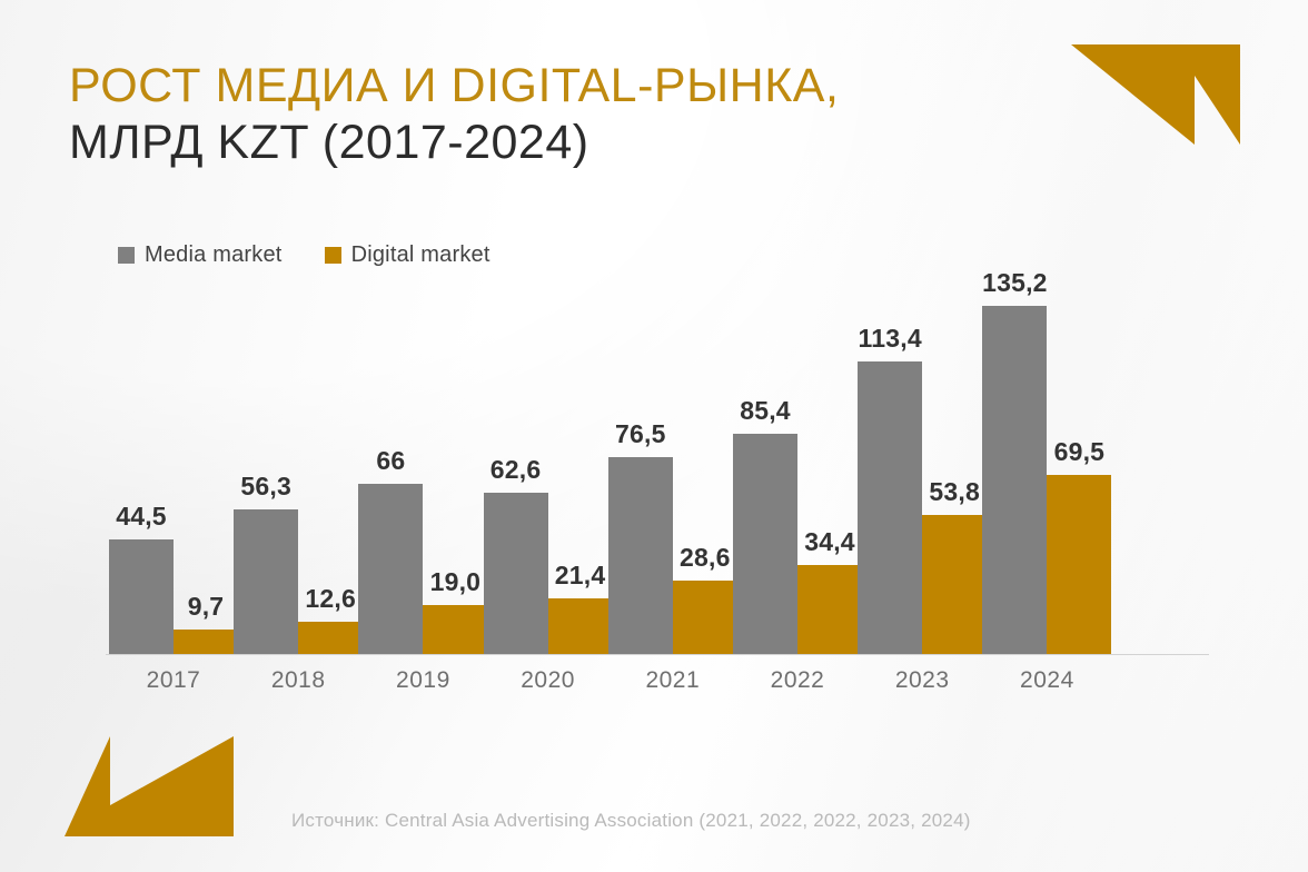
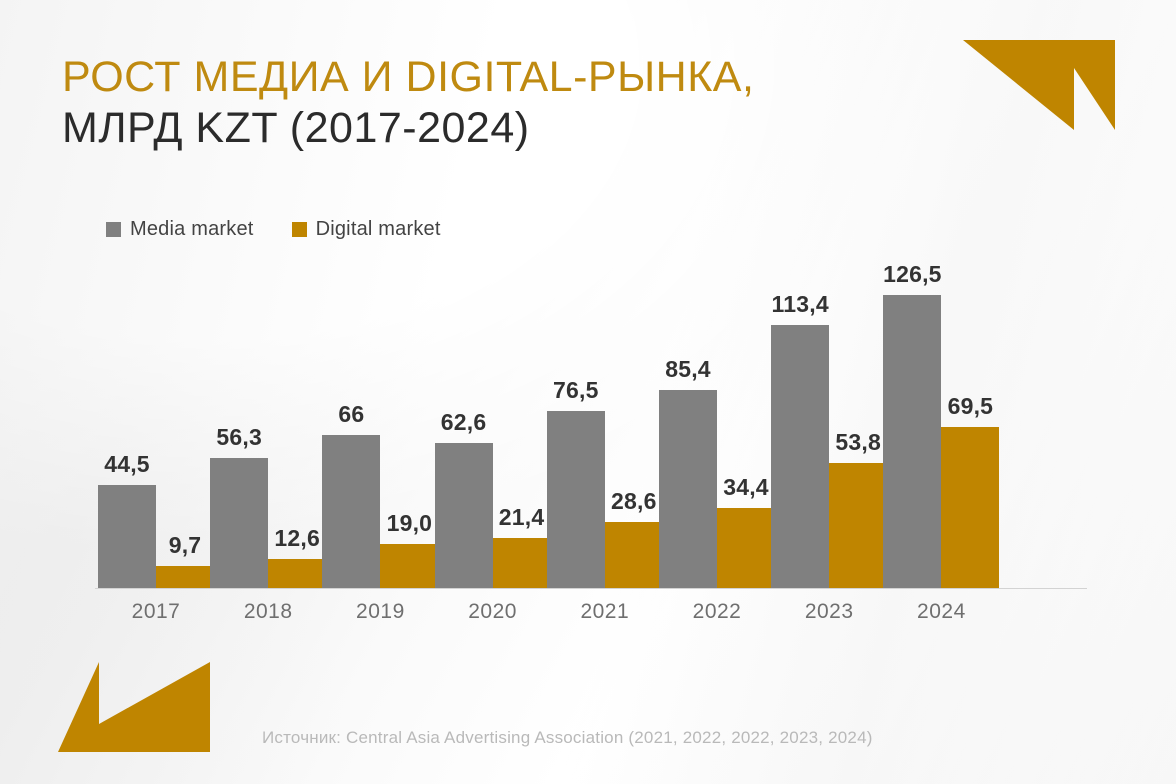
Media market/2024: 135,2 -> 126,5
